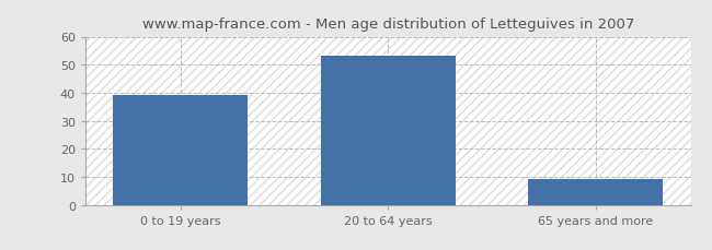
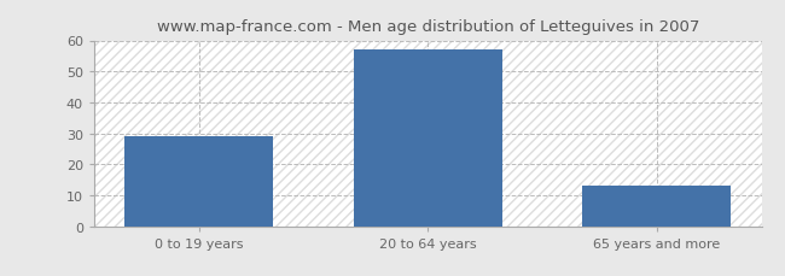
0 to 19 years: 39 -> 29
20 to 64 years: 53 -> 57
65 years and more: 9 -> 13
